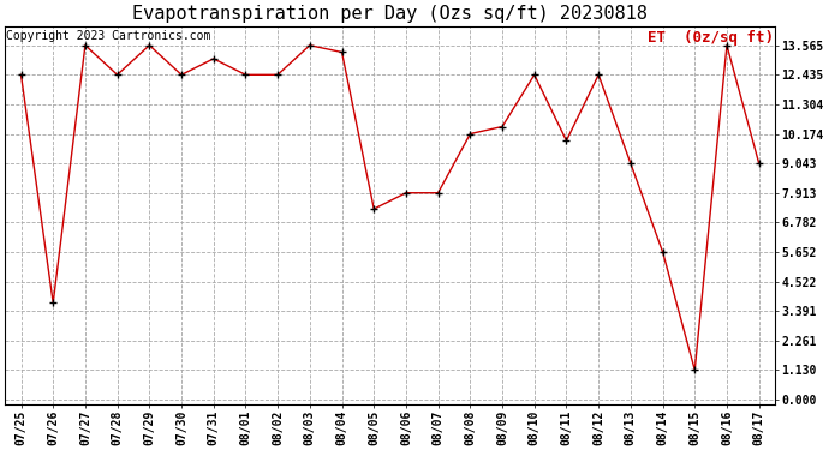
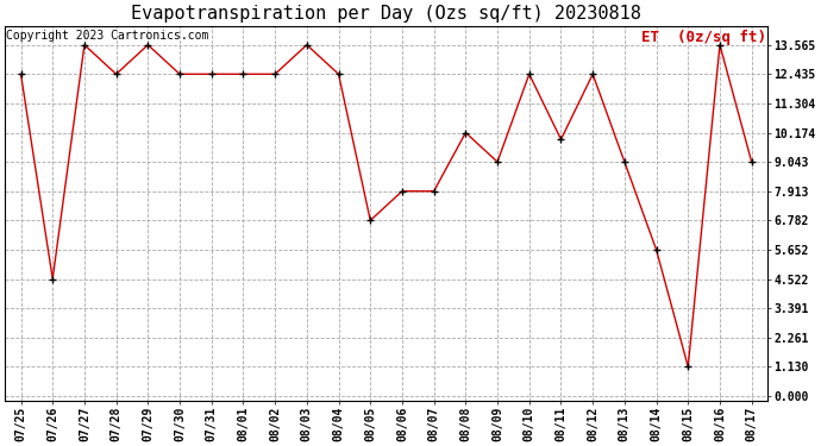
07/26: 3.70 -> 4.52
07/31: 13.05 -> 12.44
08/04: 13.30 -> 12.44
08/05: 7.30 -> 6.78
08/09: 10.45 -> 9.04
